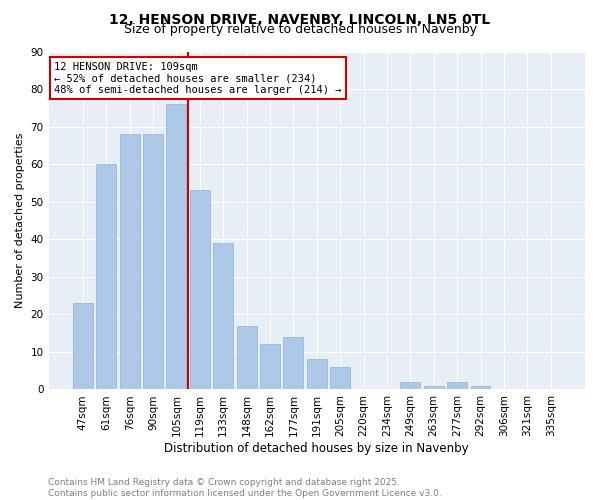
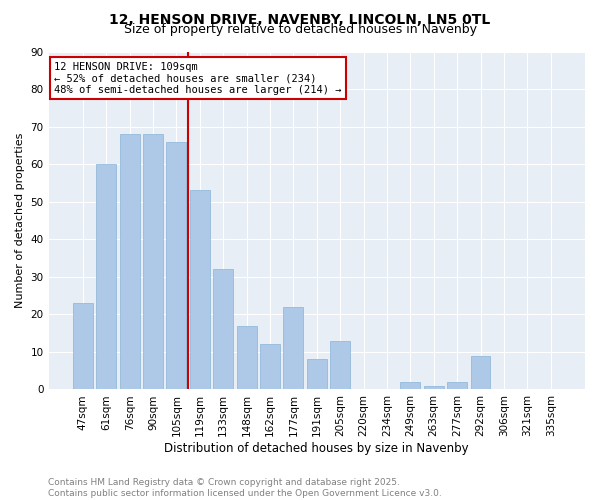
105sqm: 76 -> 66
133sqm: 39 -> 32
177sqm: 14 -> 22
205sqm: 6 -> 13
292sqm: 1 -> 9
